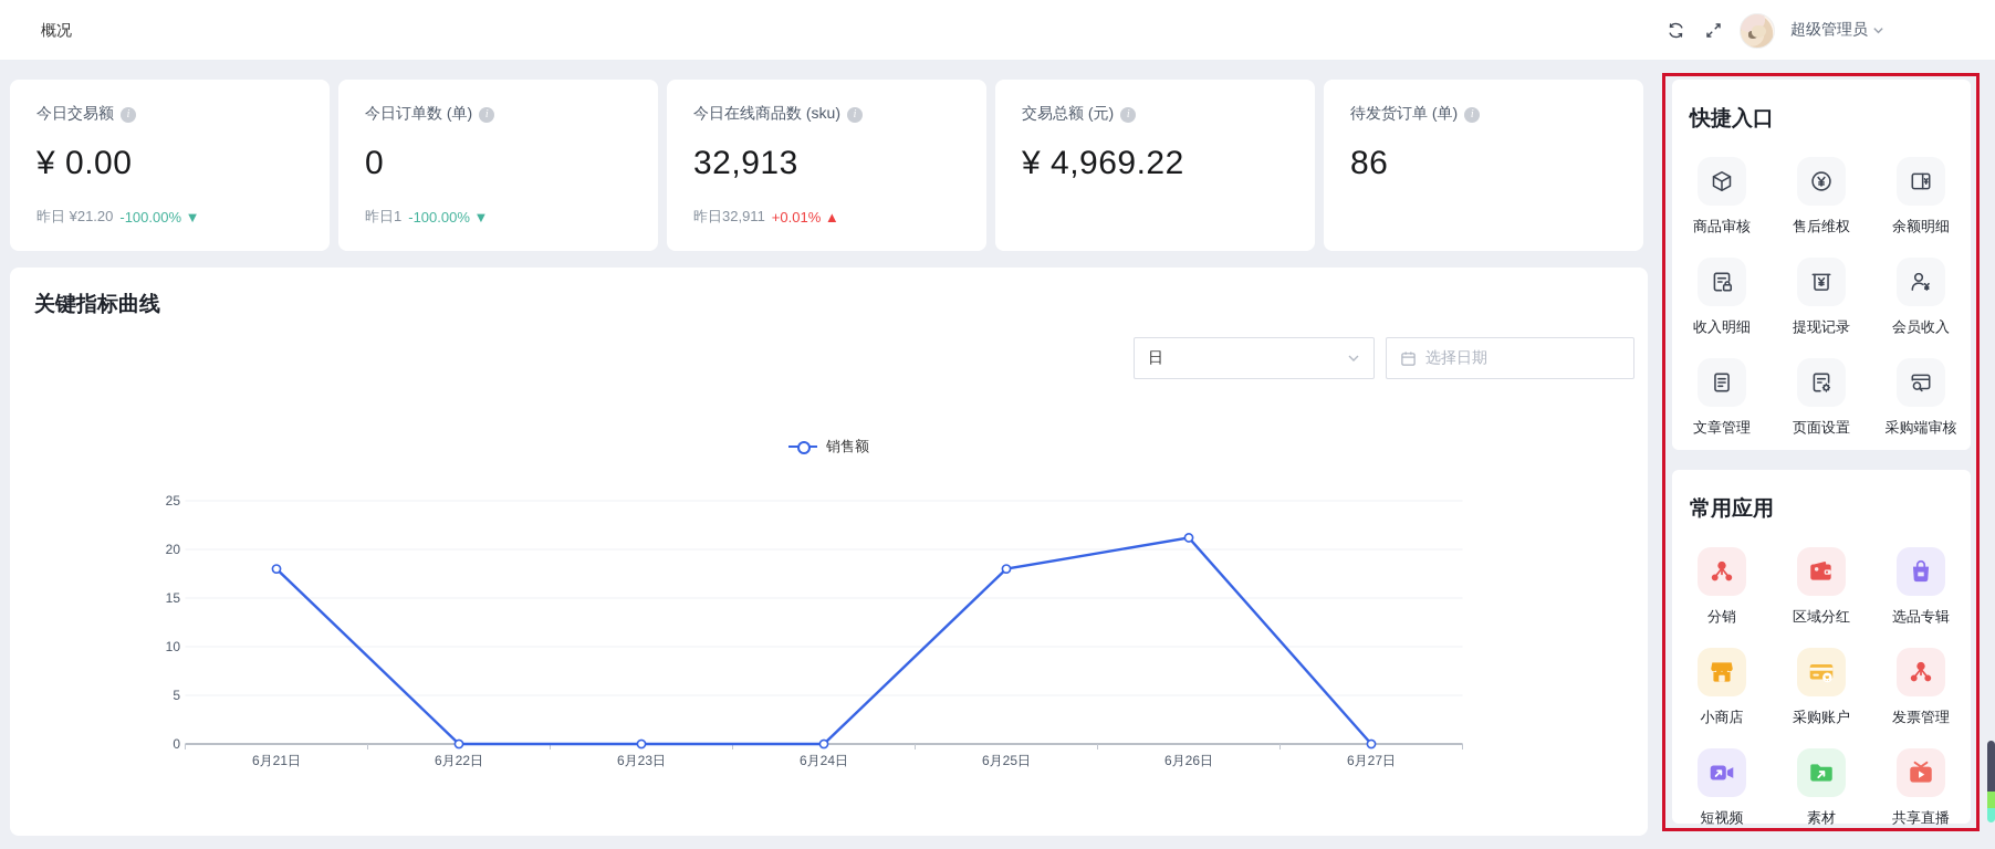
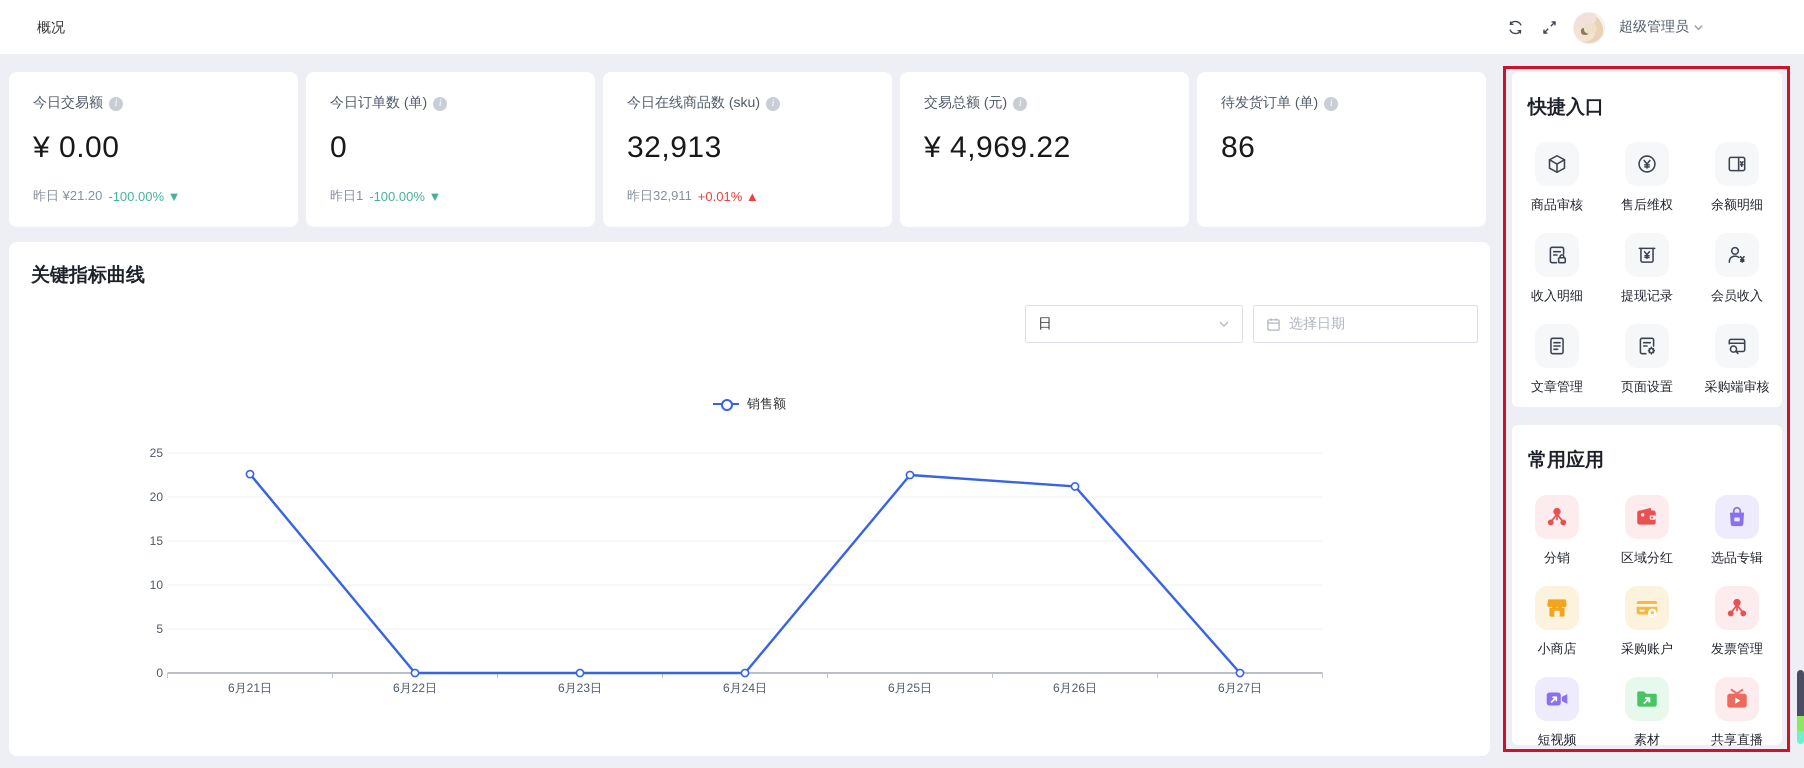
6月21日: 18 -> 23
6月25日: 18 -> 22
